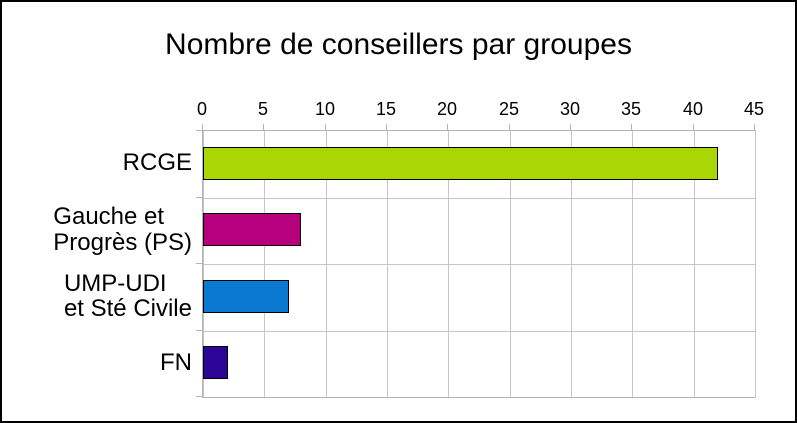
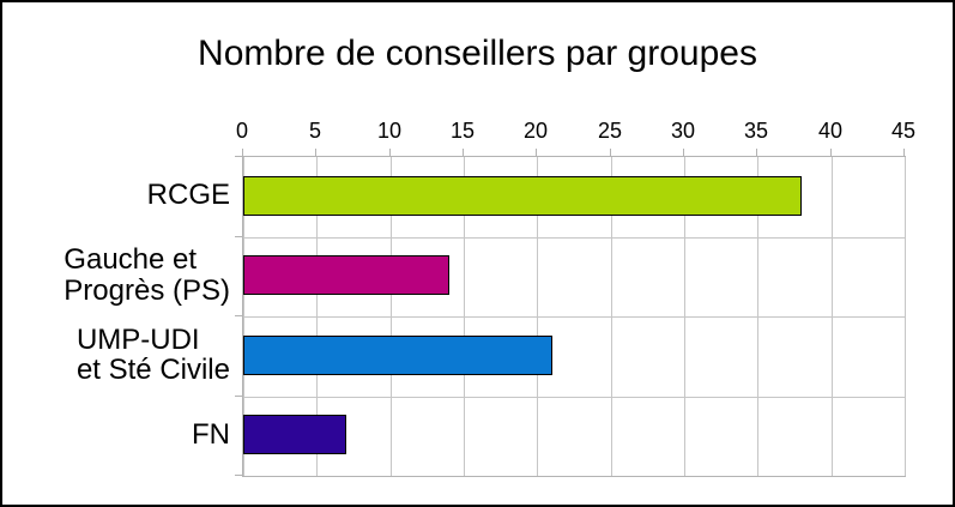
RCGE: 42 -> 38
Gauche et Progrès (PS): 8 -> 14
UMP-UDI et Sté Civile: 7 -> 21
FN: 2 -> 7
